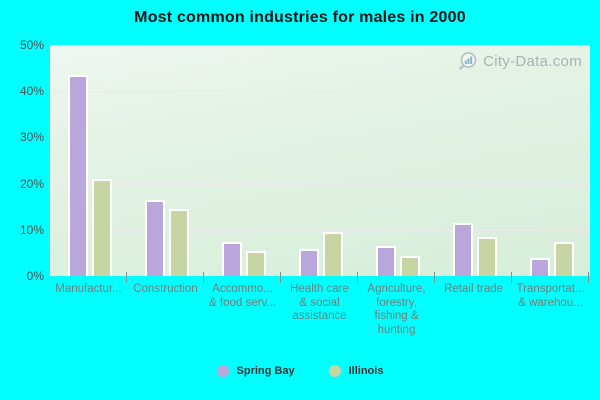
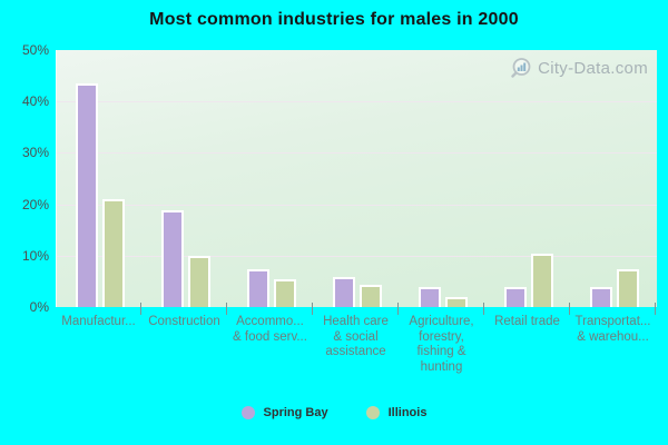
Spring Bay/Construction: 16% -> 18%
Illinois/Construction: 14% -> 10%
Illinois/Health care & social assistance: 9% -> 4%
Spring Bay/Agriculture, forestry, fishing & hunting: 6% -> 4%
Illinois/Agriculture, forestry, fishing & hunting: 4% -> 2%
Spring Bay/Retail trade: 11% -> 4%
Illinois/Retail trade: 8% -> 10%
